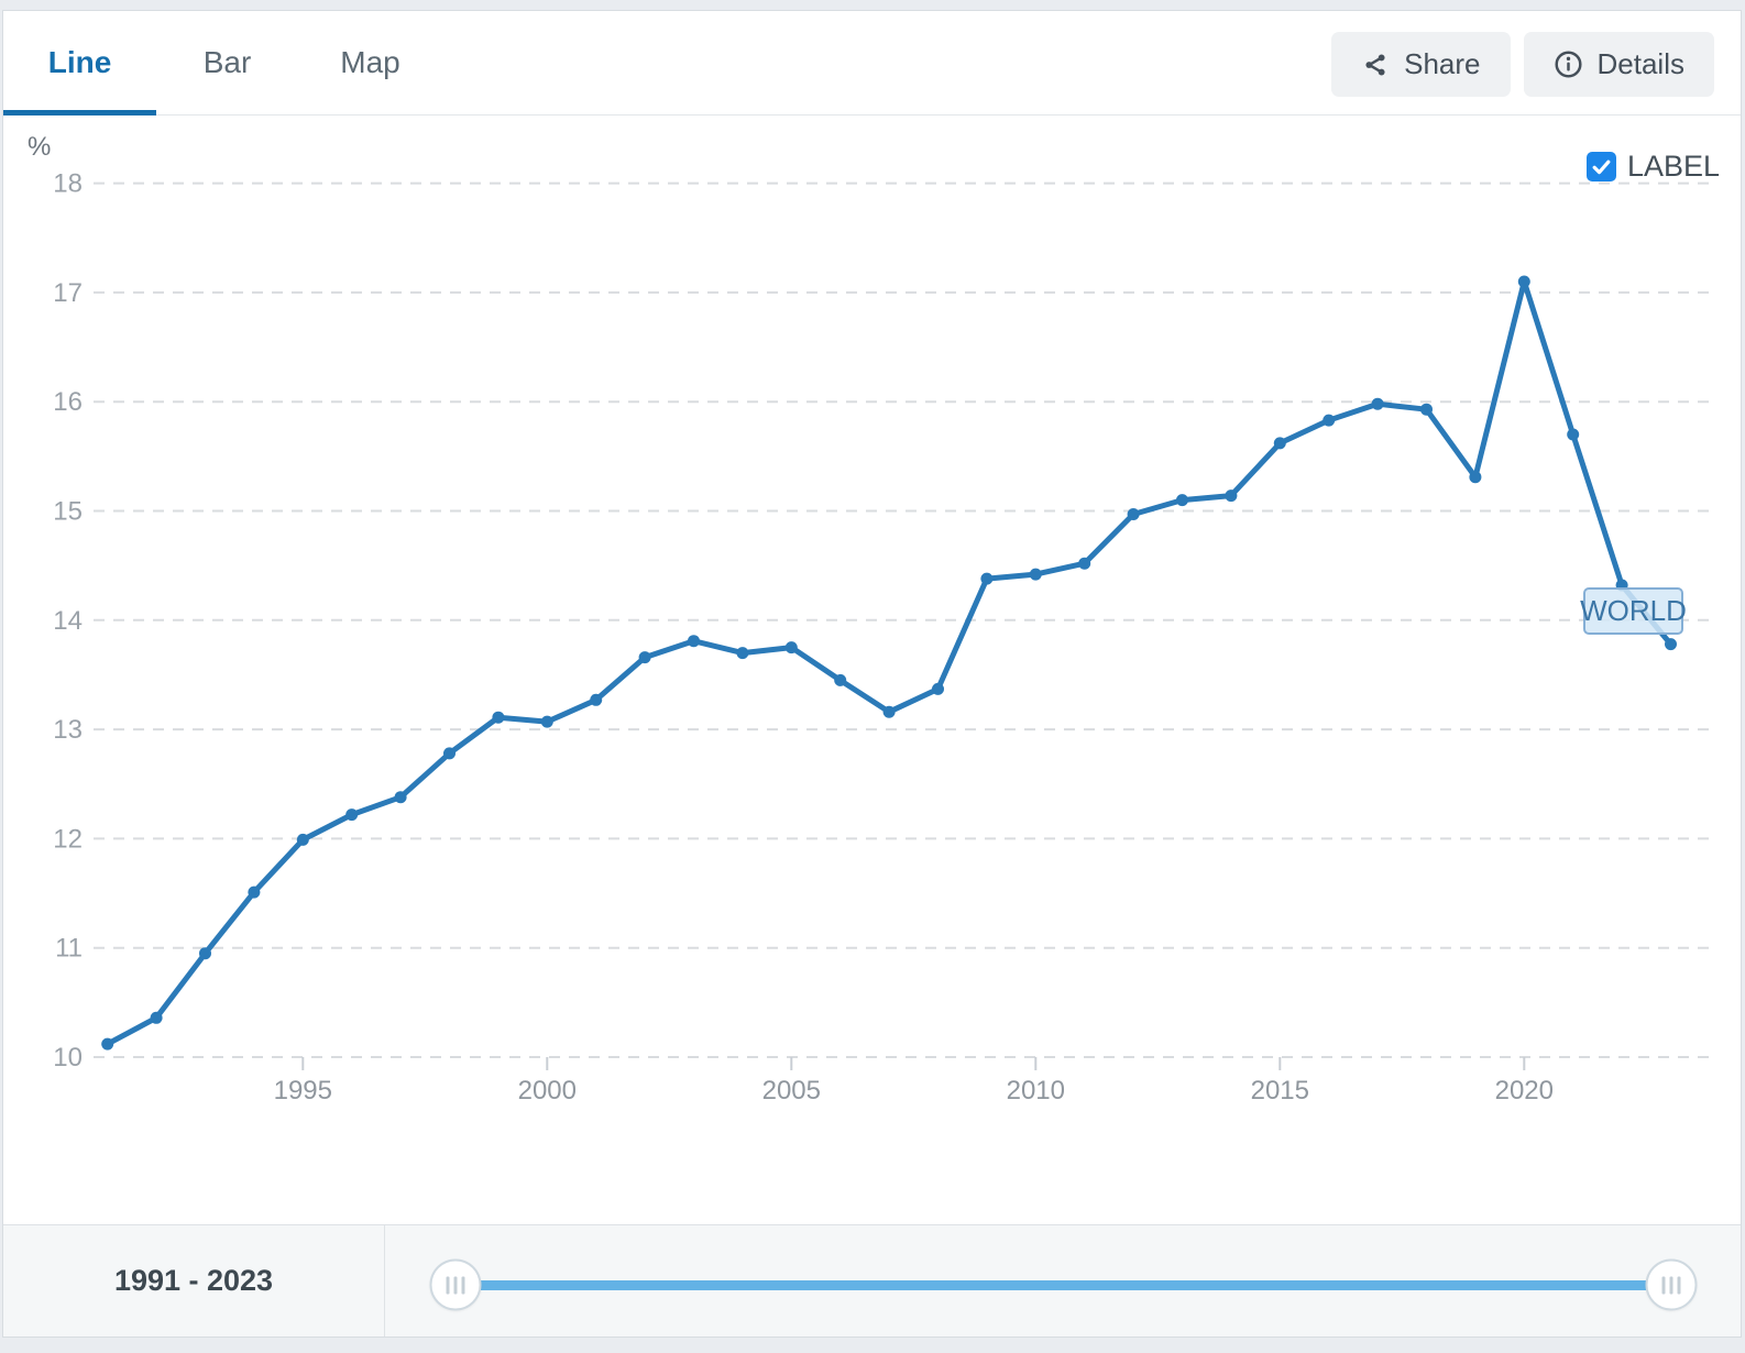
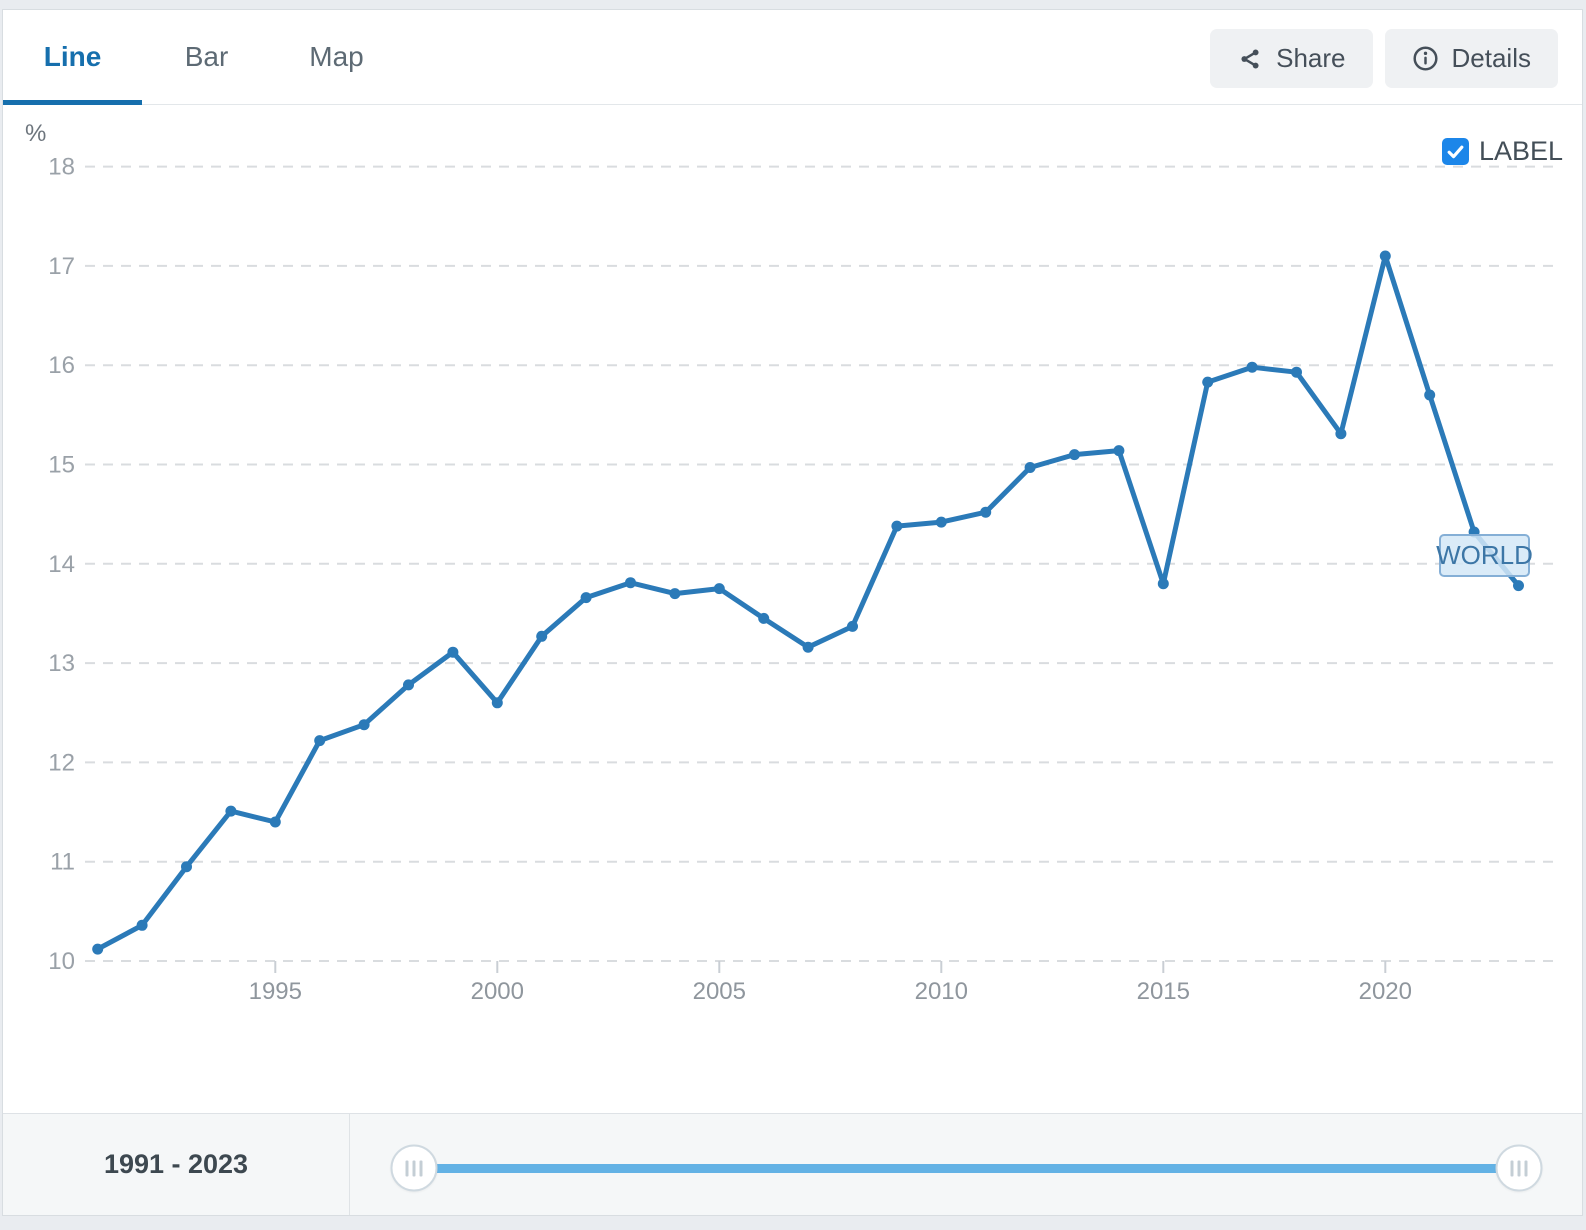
1995: 12.0 -> 11.4
2000: 13.1 -> 12.6
2015: 15.6 -> 13.8
